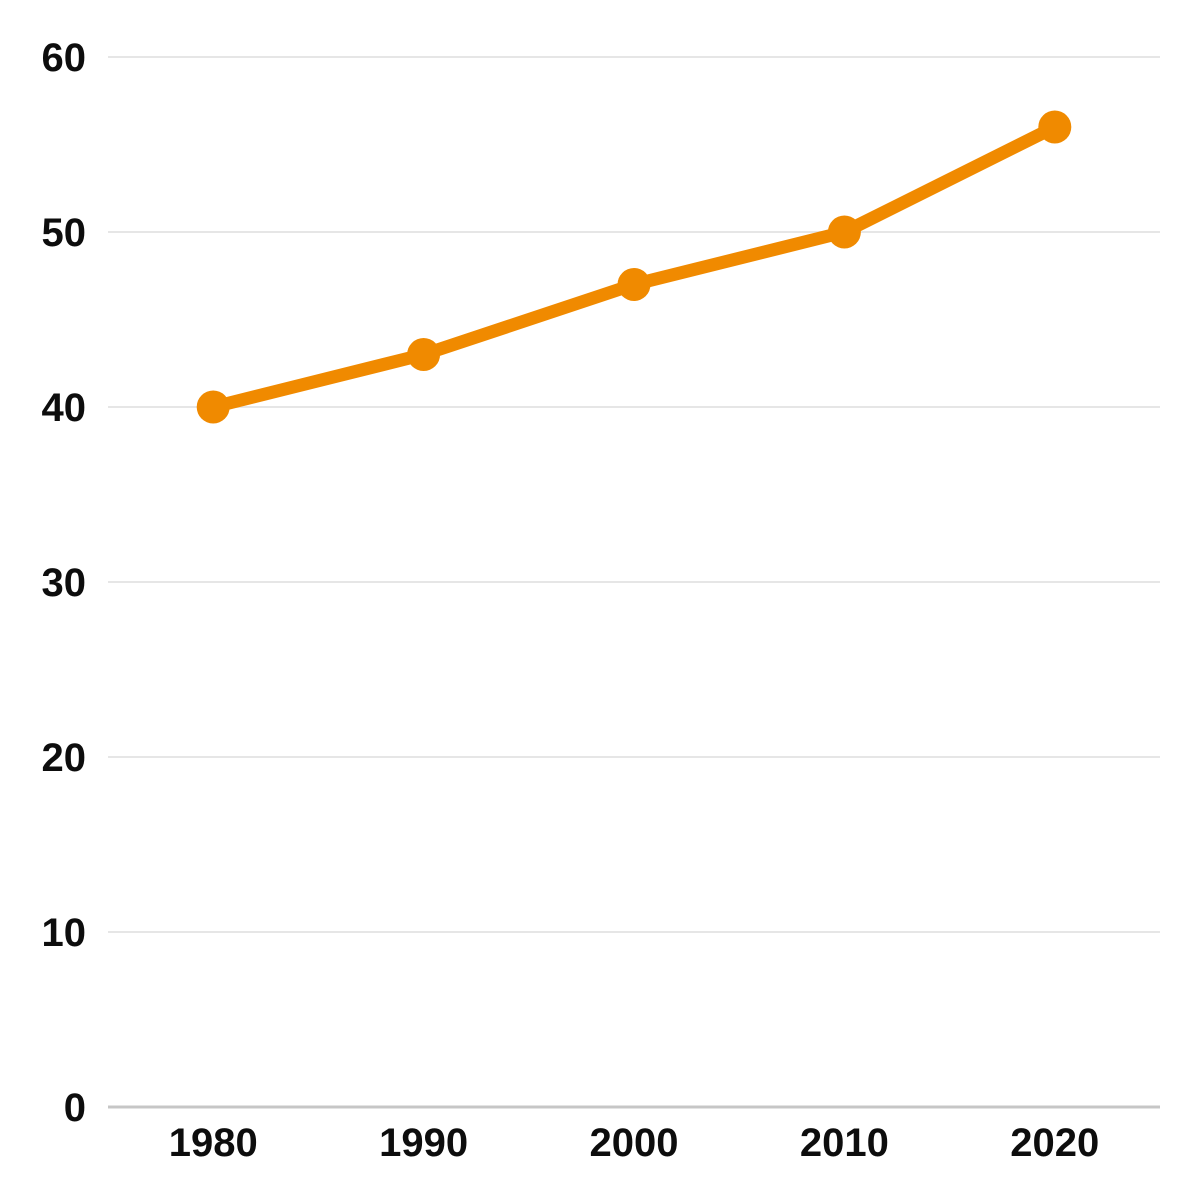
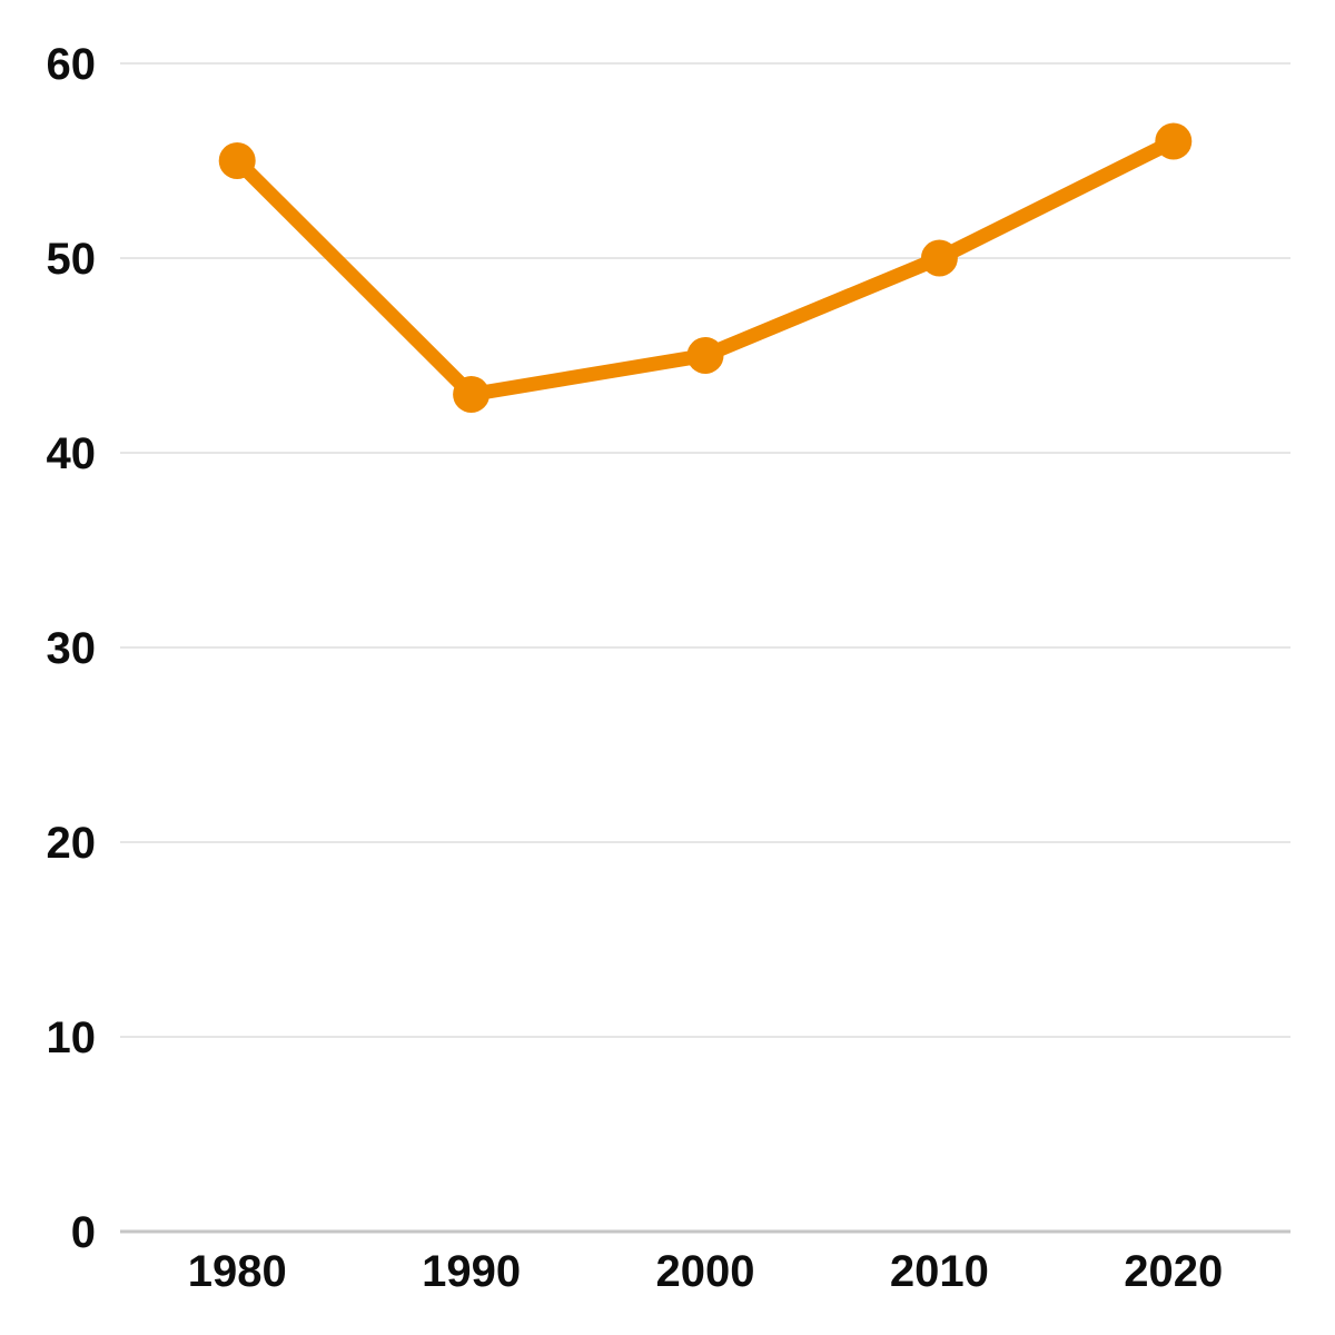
1980: 40 -> 55
2000: 47 -> 45
